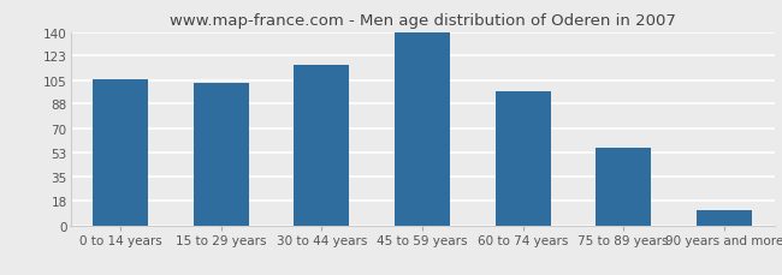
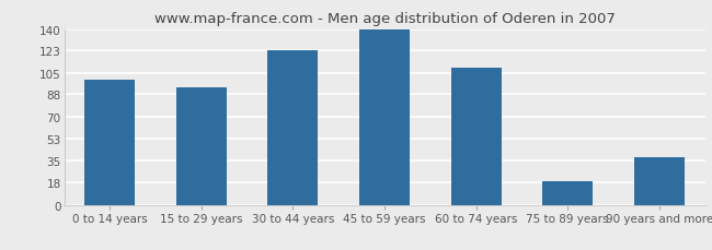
0 to 14 years: 106 -> 100
15 to 29 years: 103 -> 94
30 to 44 years: 116 -> 123
60 to 74 years: 97 -> 109
75 to 89 years: 56 -> 19
90 years and more: 11 -> 38
